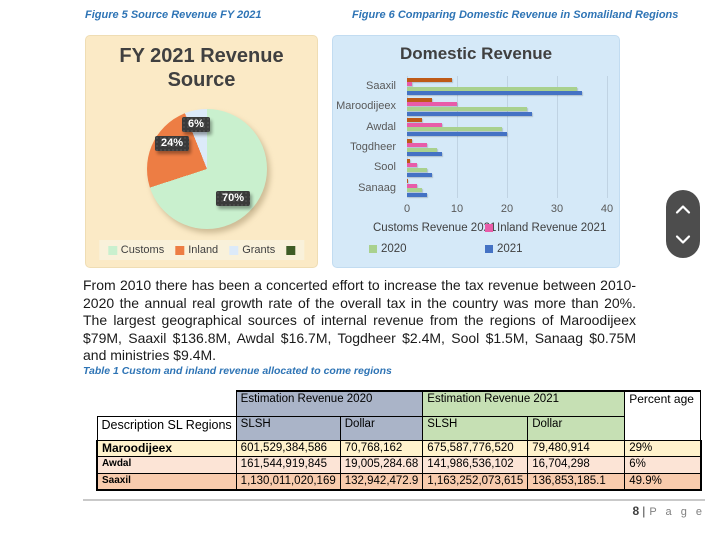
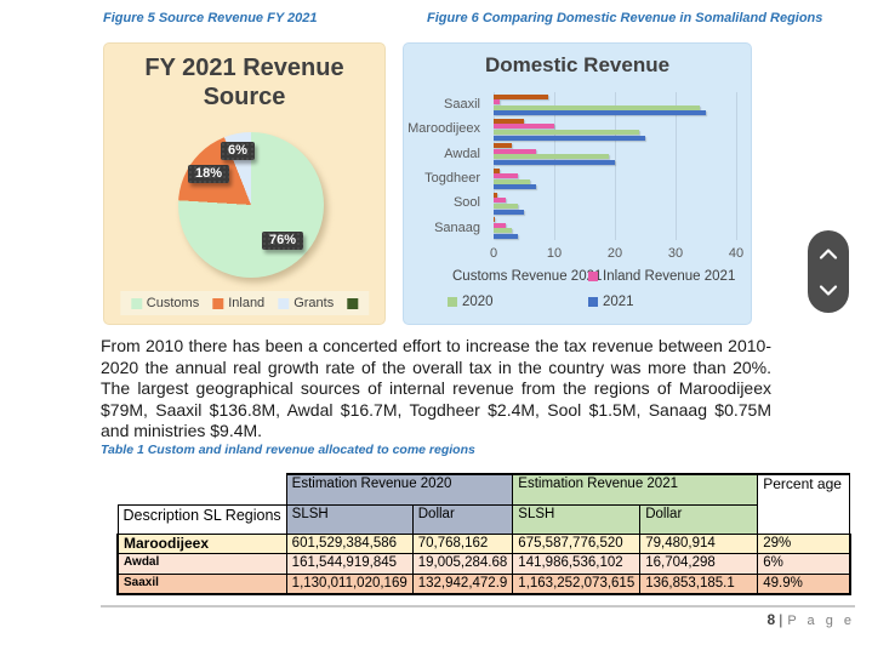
FY 2021 Revenue Source/Customs: 70% -> 76%
FY 2021 Revenue Source/Inland: 24% -> 18%
